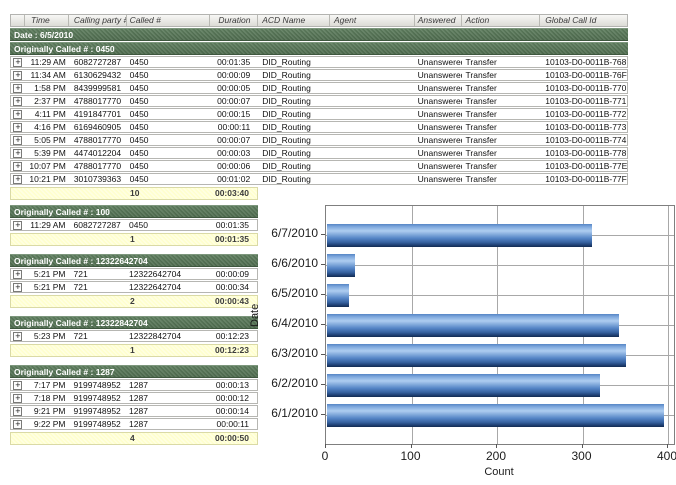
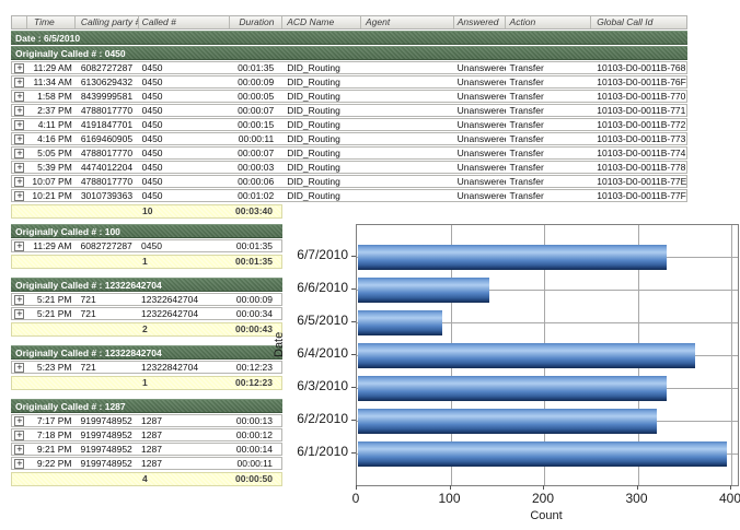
6/7/2010: 310 -> 330
6/6/2010: 30 -> 140
6/5/2010: 30 -> 90
6/4/2010: 340 -> 360
6/3/2010: 350 -> 330
